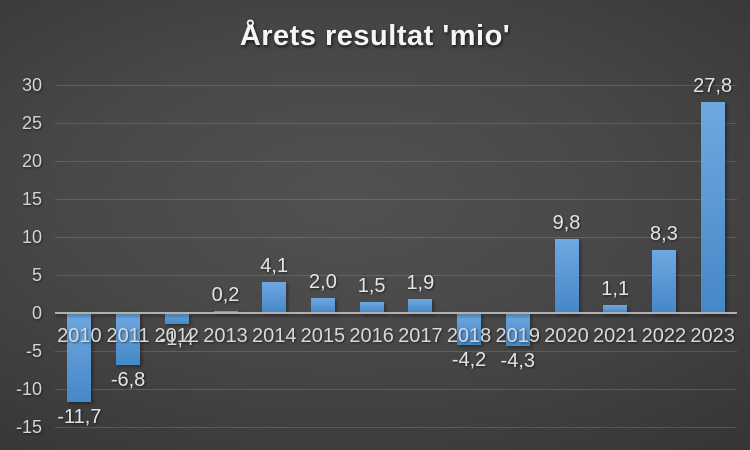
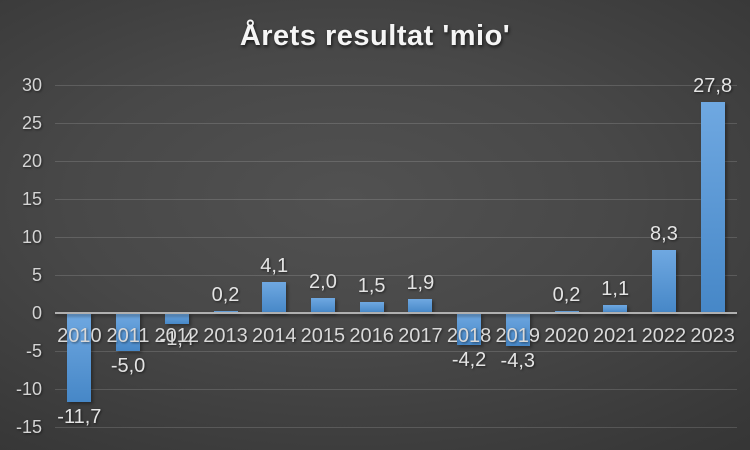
2011: -6,8 -> -5,0
2020: 9,8 -> 0,2
